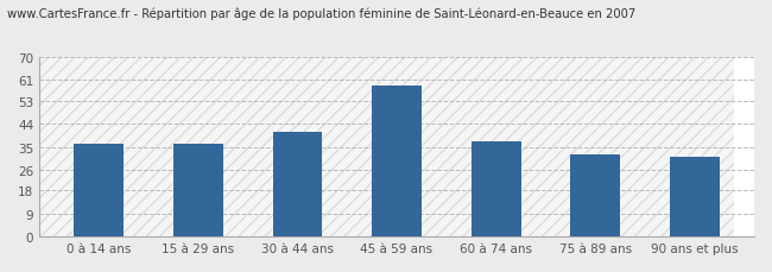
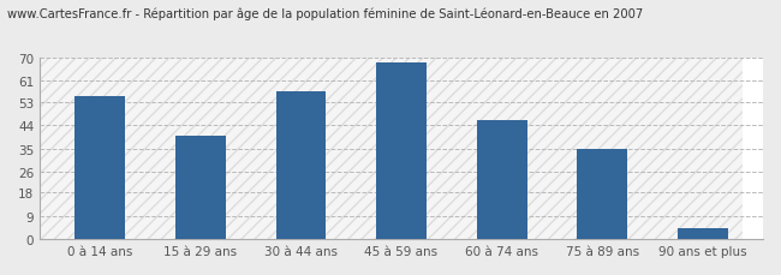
0 à 14 ans: 36 -> 55
15 à 29 ans: 36 -> 40
30 à 44 ans: 41 -> 57
45 à 59 ans: 59 -> 68
60 à 74 ans: 37 -> 46
75 à 89 ans: 32 -> 35
90 ans et plus: 31 -> 4
